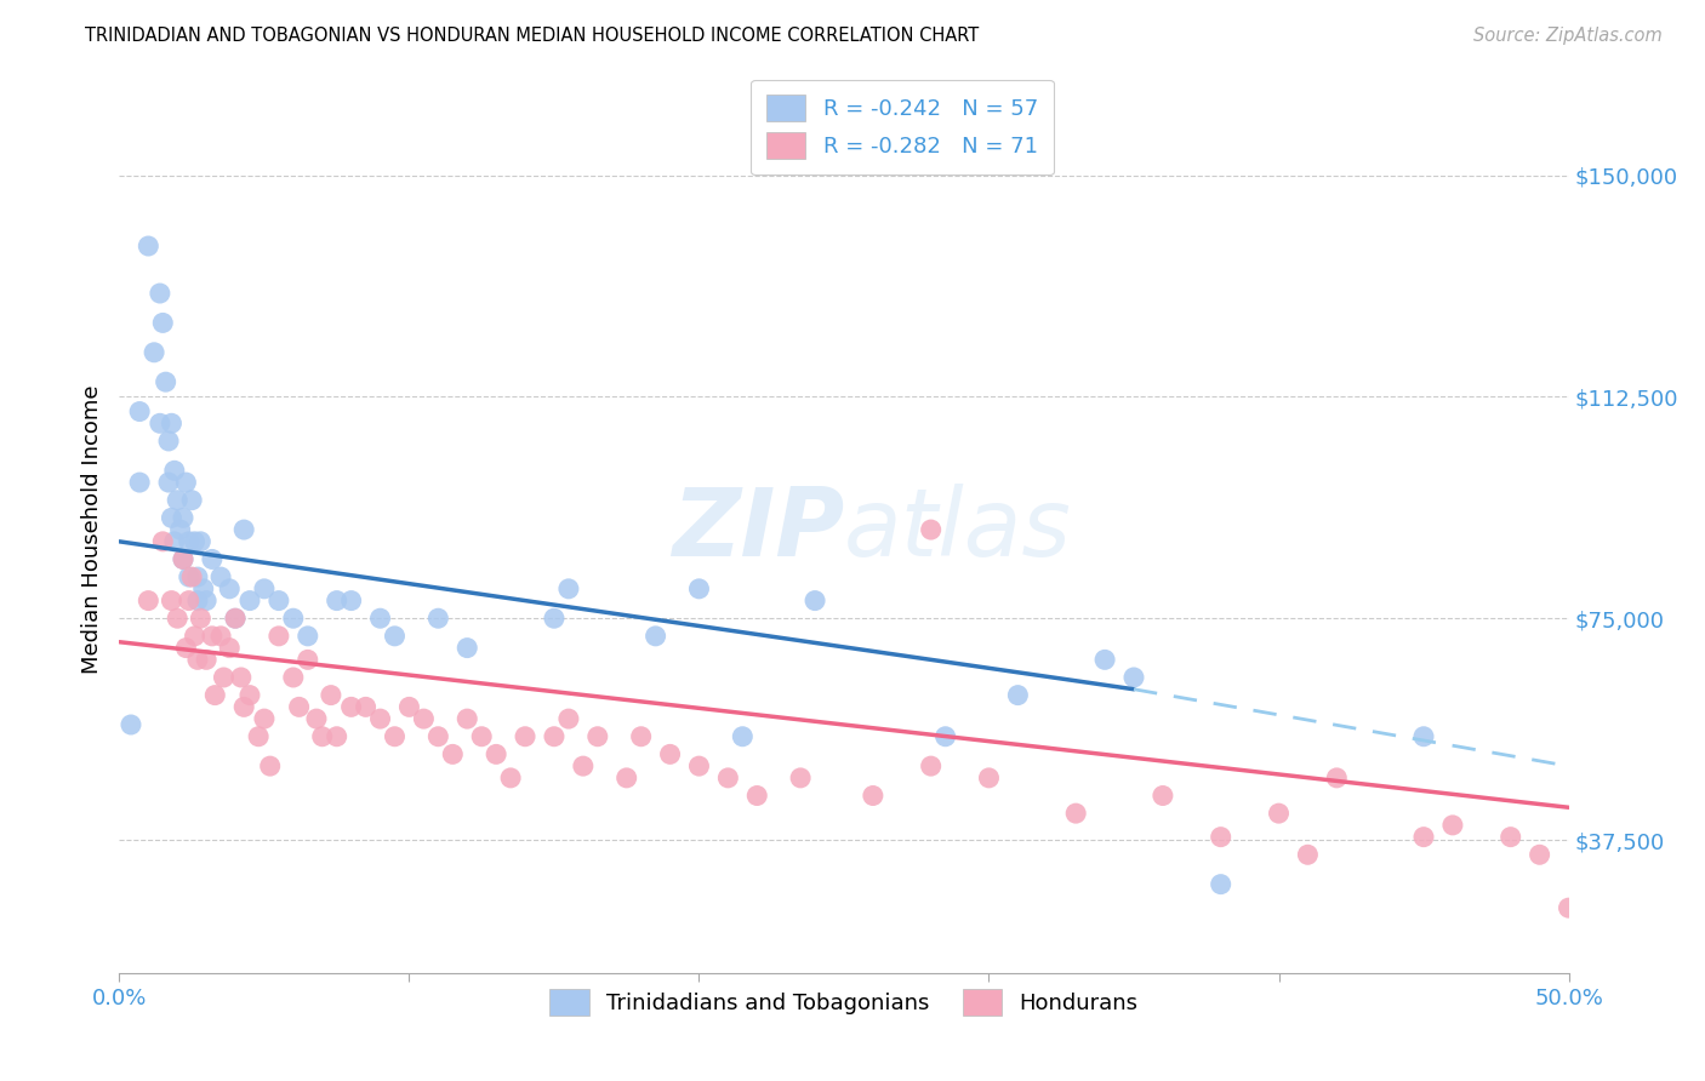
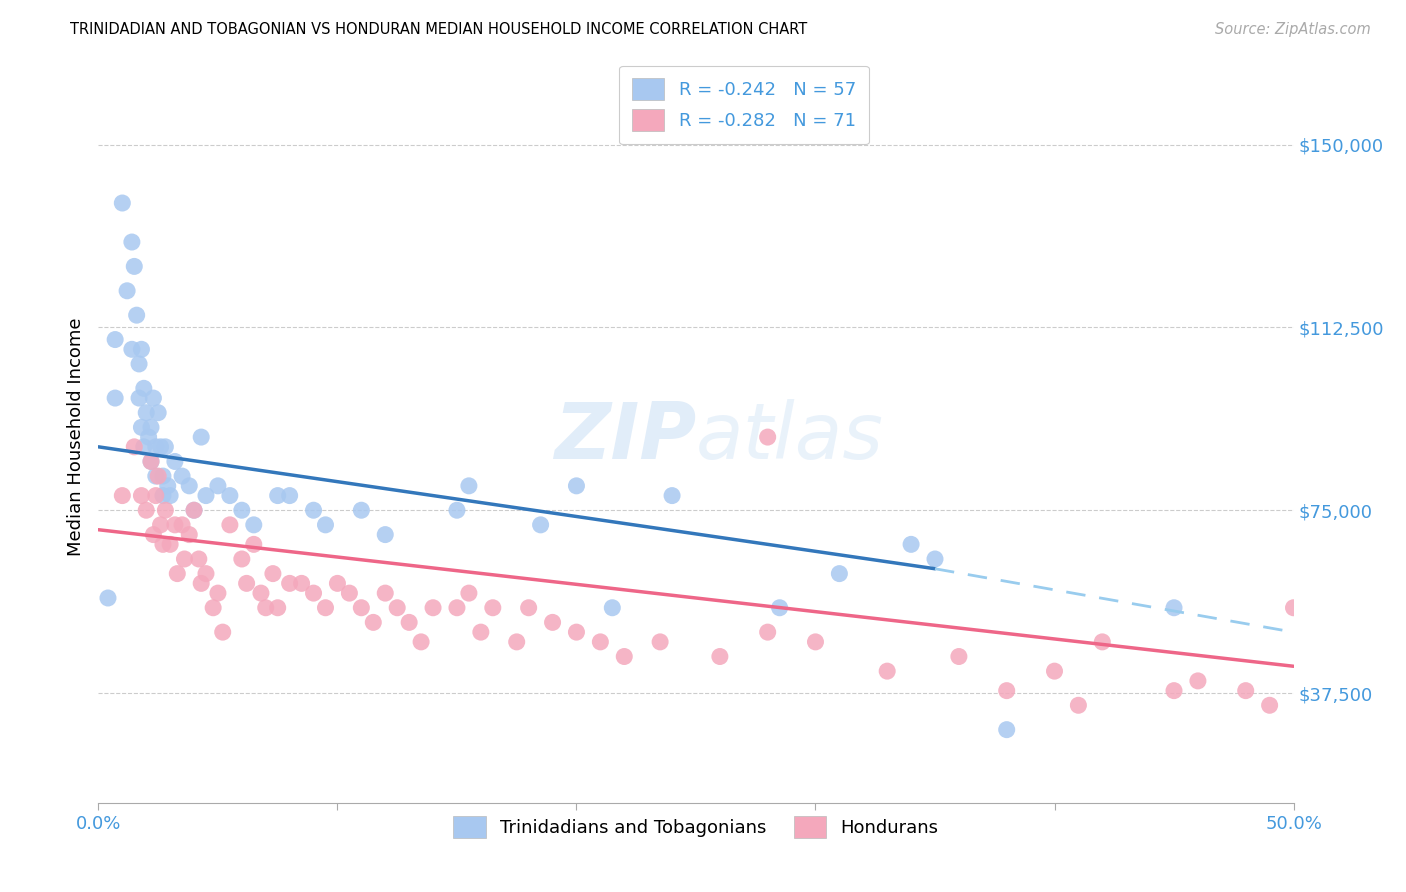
Hondurans/50.0%: $26,000 -> $55,000
